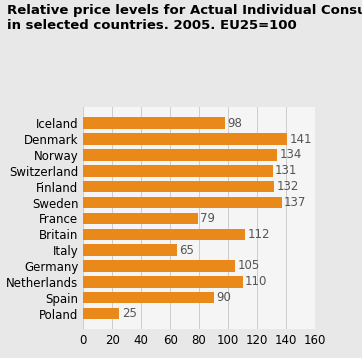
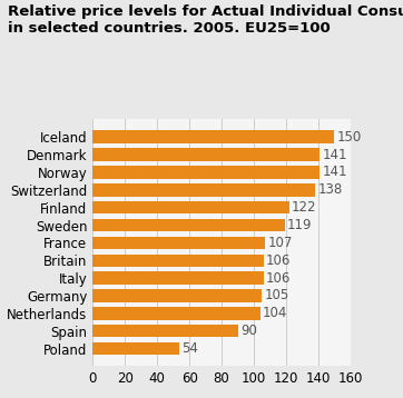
Iceland: 98 -> 150
Norway: 134 -> 141
Switzerland: 131 -> 138
Finland: 132 -> 122
Sweden: 137 -> 119
France: 79 -> 107
Britain: 112 -> 106
Italy: 65 -> 106
Netherlands: 110 -> 104
Poland: 25 -> 54
